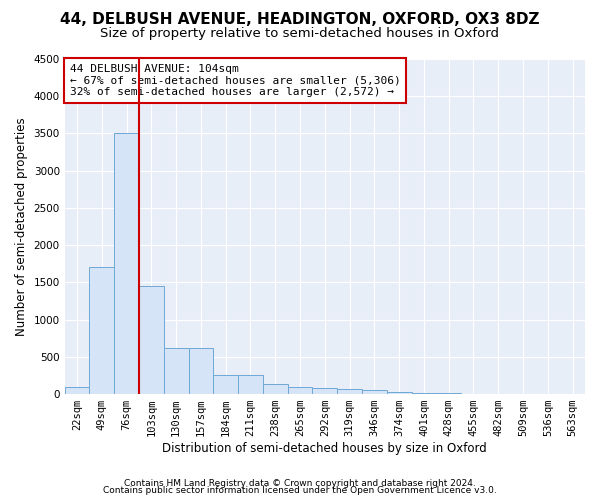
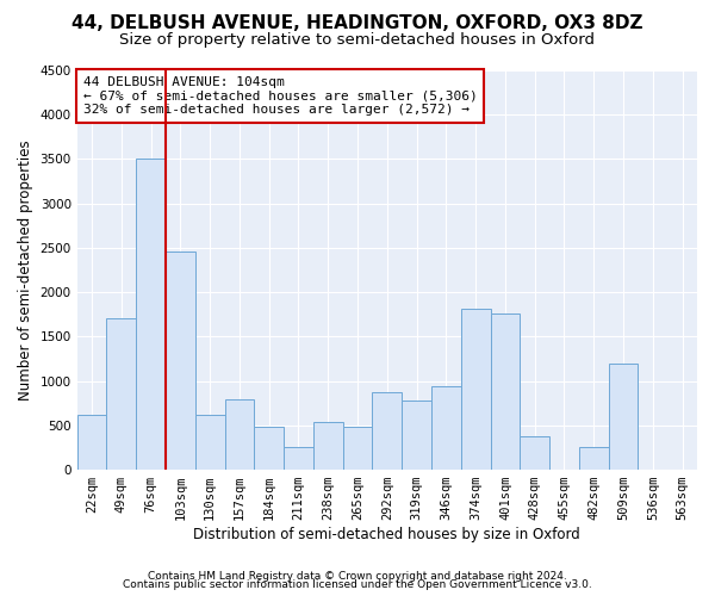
22sqm: 100 -> 620
103sqm: 1450 -> 2460
157sqm: 620 -> 800
184sqm: 250 -> 480
238sqm: 140 -> 540
265sqm: 100 -> 480
292sqm: 80 -> 880
319sqm: 70 -> 780
346sqm: 60 -> 940
374sqm: 30 -> 1820
401sqm: 20 -> 1760
428sqm: 10 -> 380
482sqm: 0 -> 260
509sqm: 0 -> 1200
